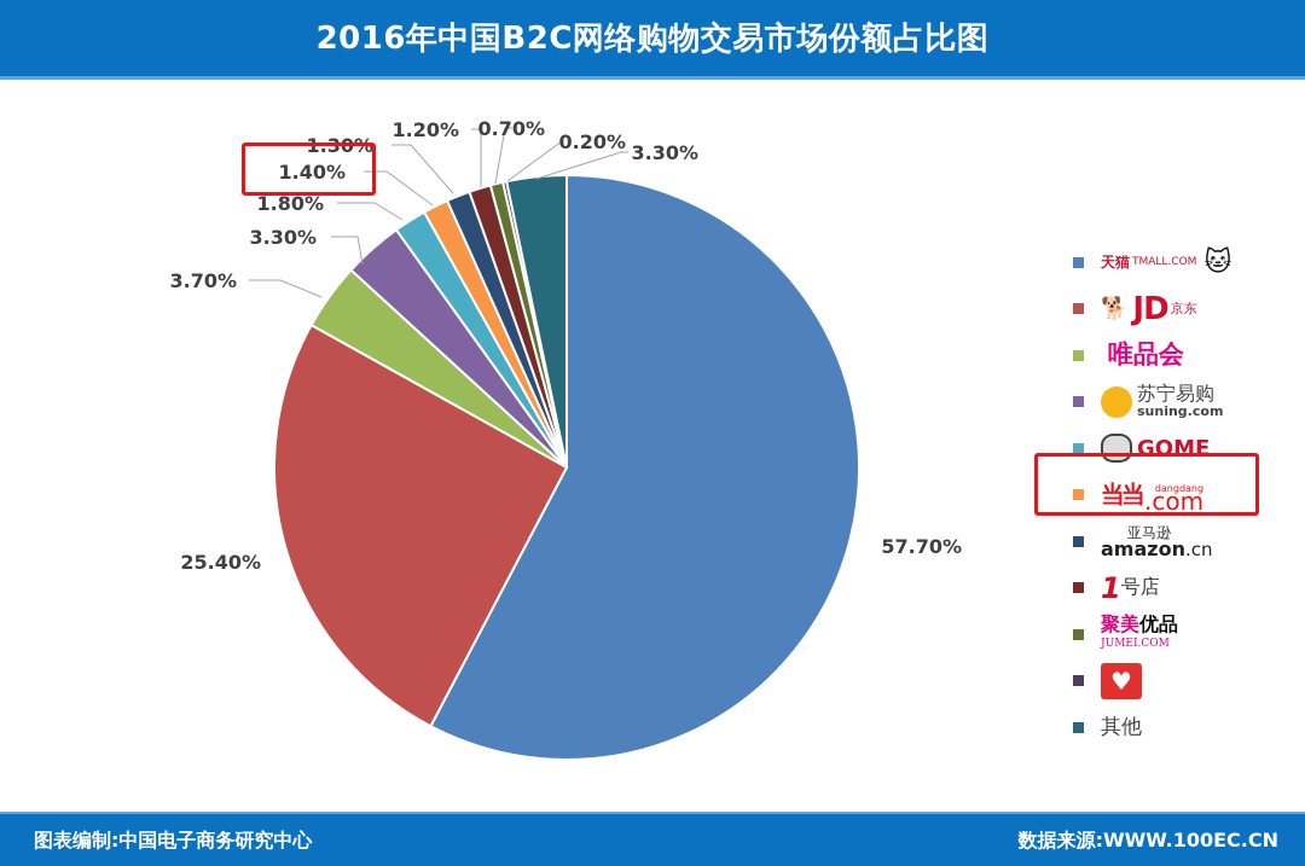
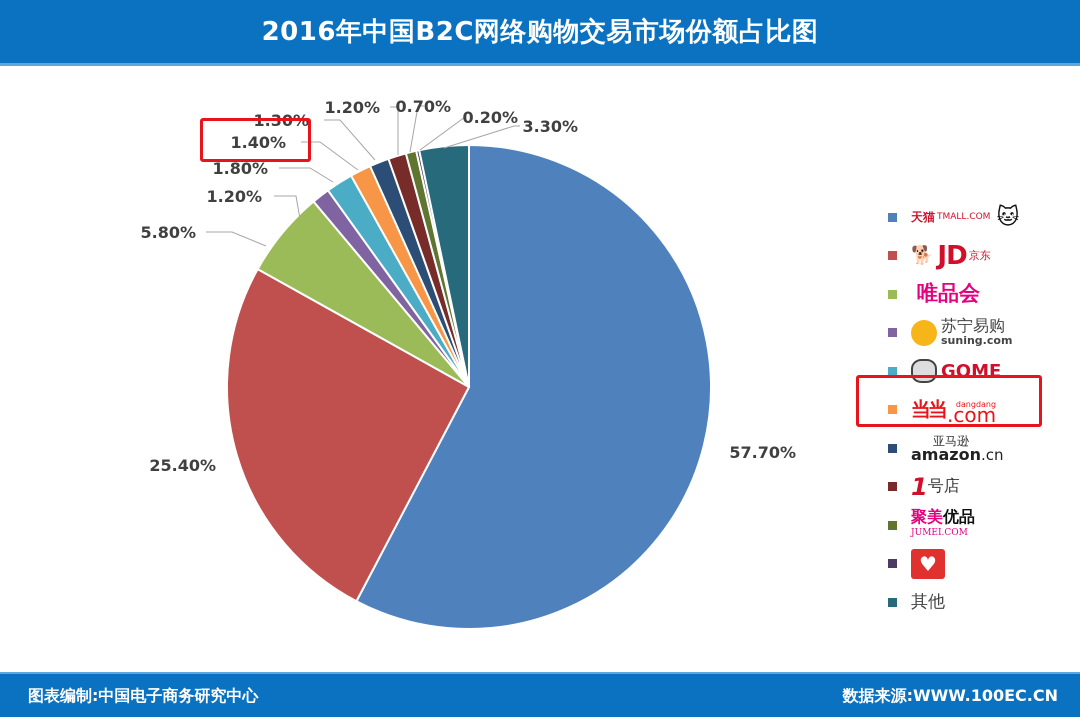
唯品会: 3.70% -> 5.80%
苏宁易购 suning.com: 3.30% -> 1.20%
